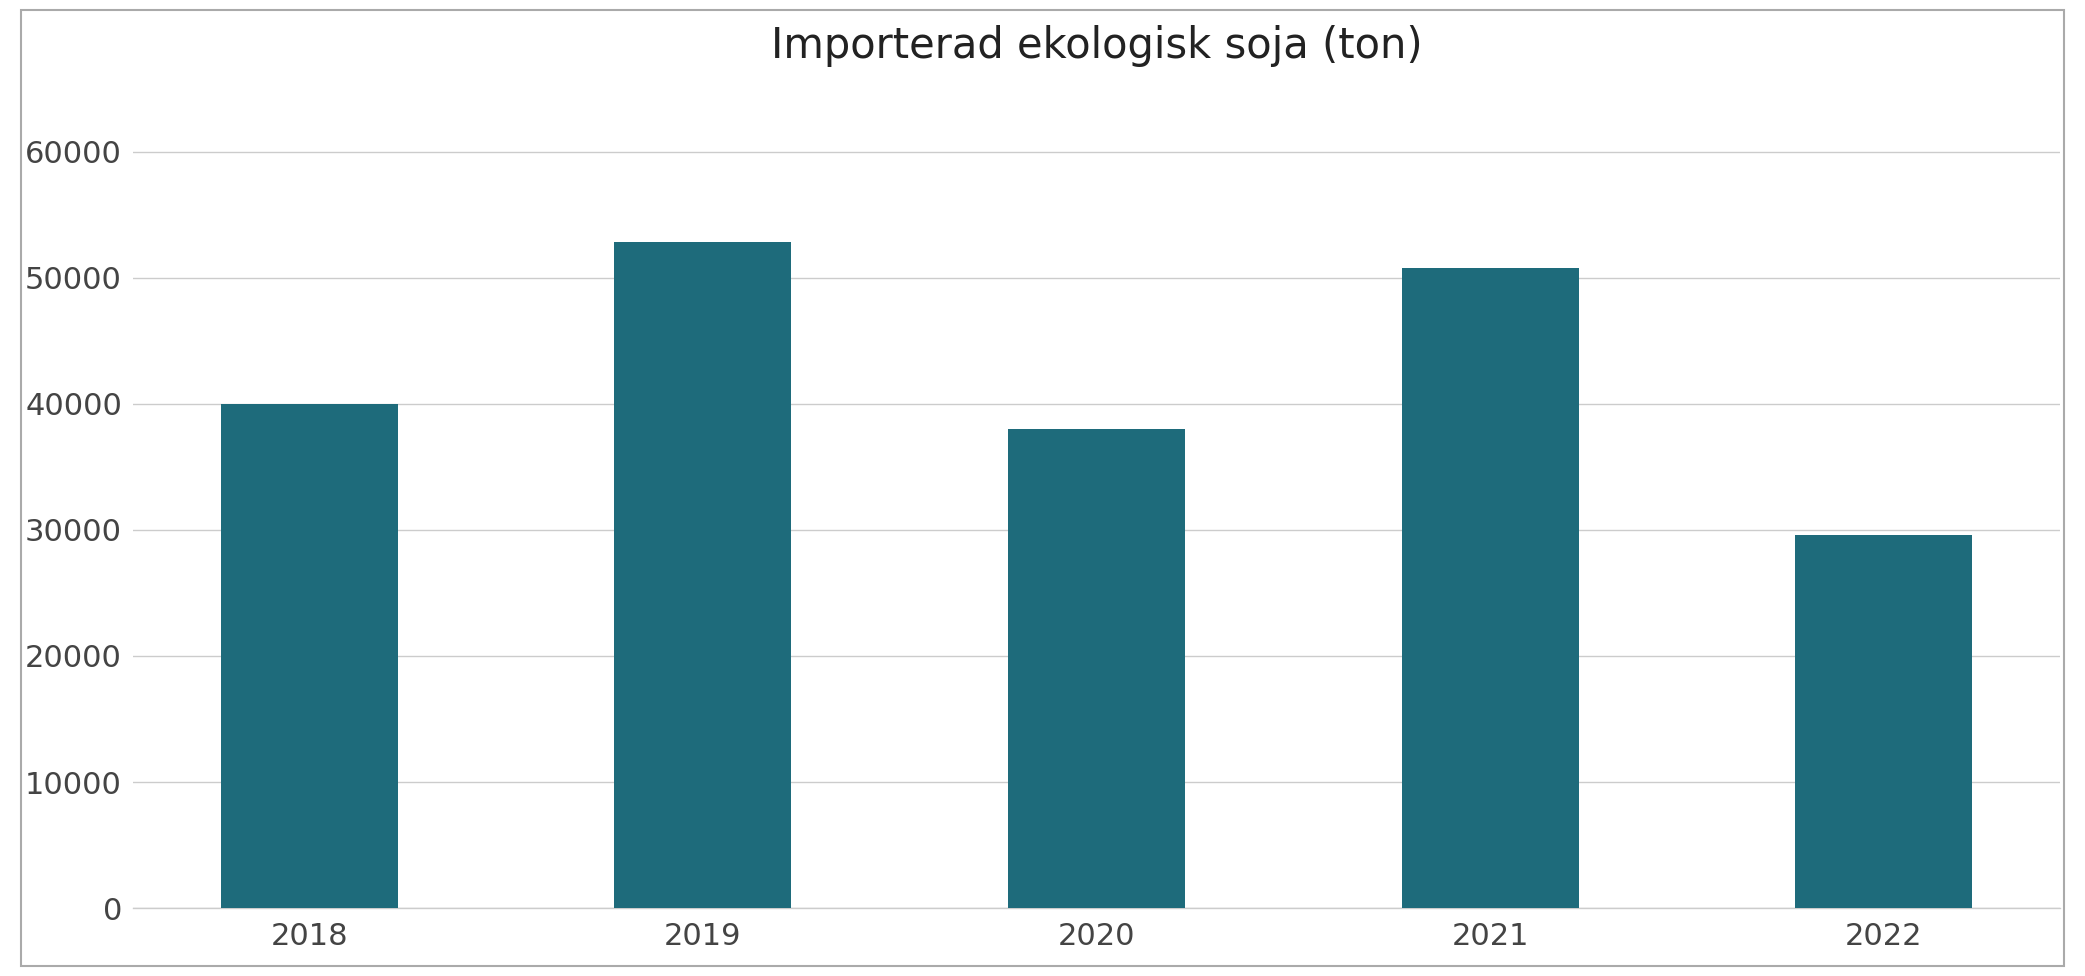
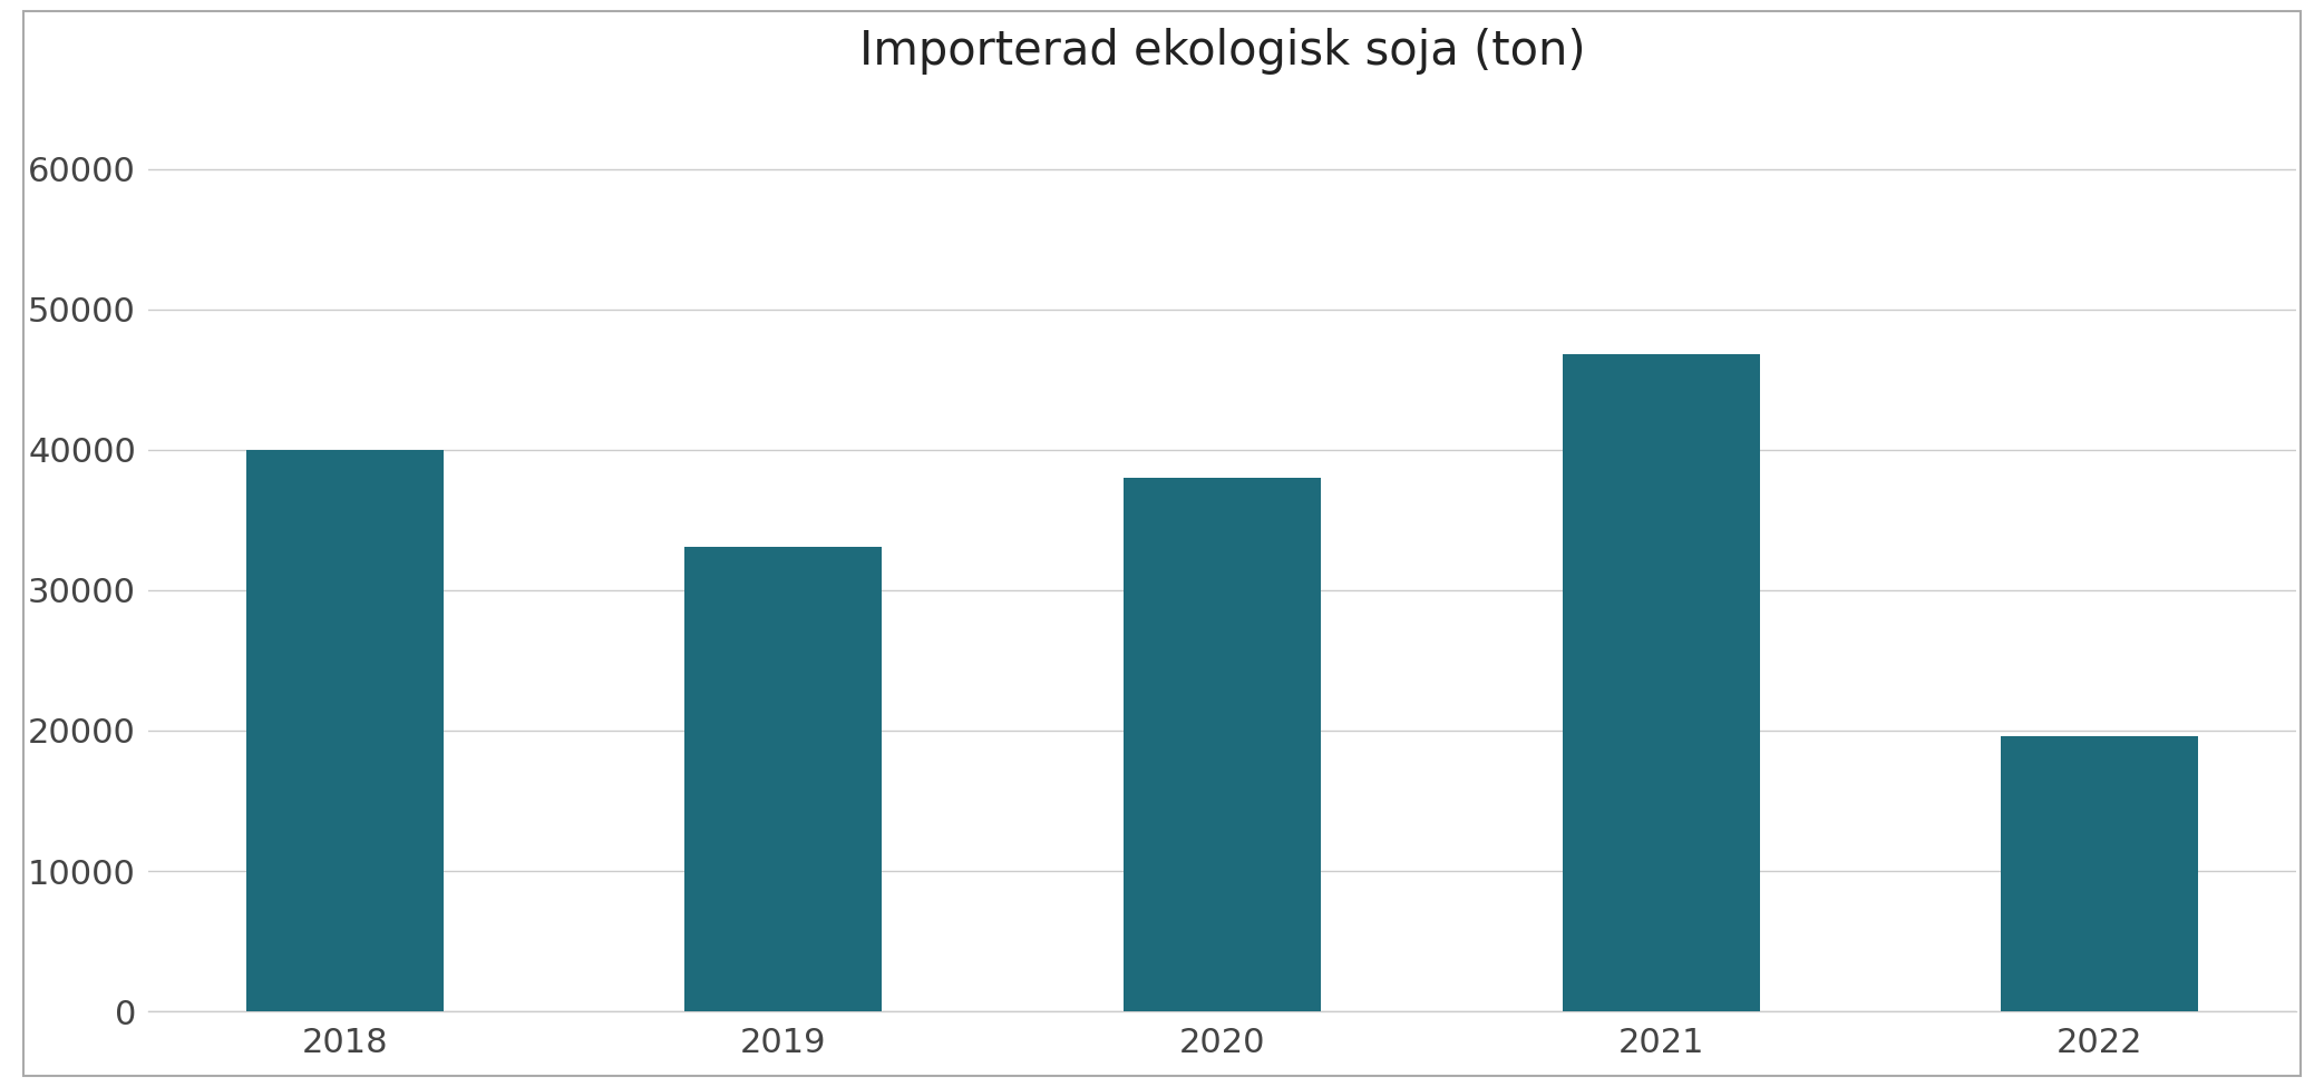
2019: 52800 -> 33100
2021: 50800 -> 46800
2022: 29600 -> 19600
